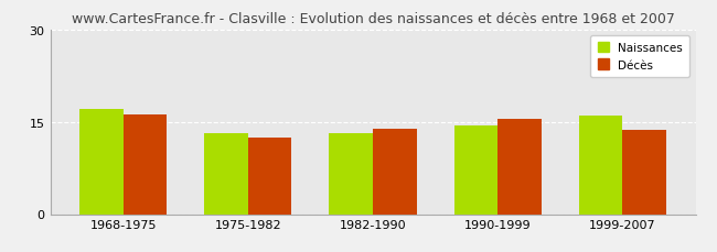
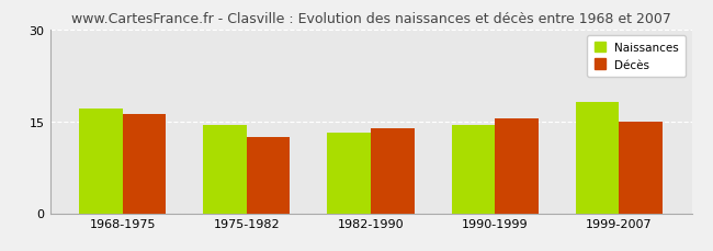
Naissances/1975-1982: 13.2 -> 14.4
Naissances/1999-2007: 16.0 -> 18.2
Décès/1999-2007: 13.6 -> 15.0
